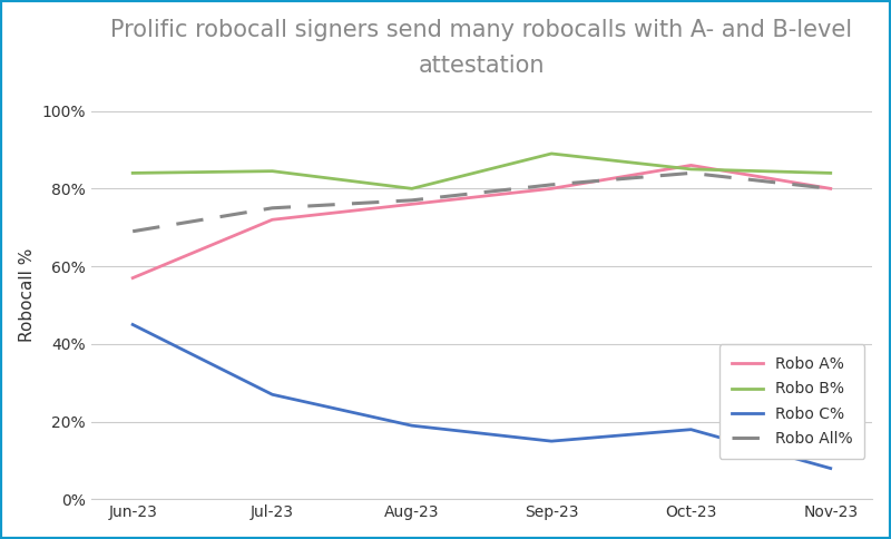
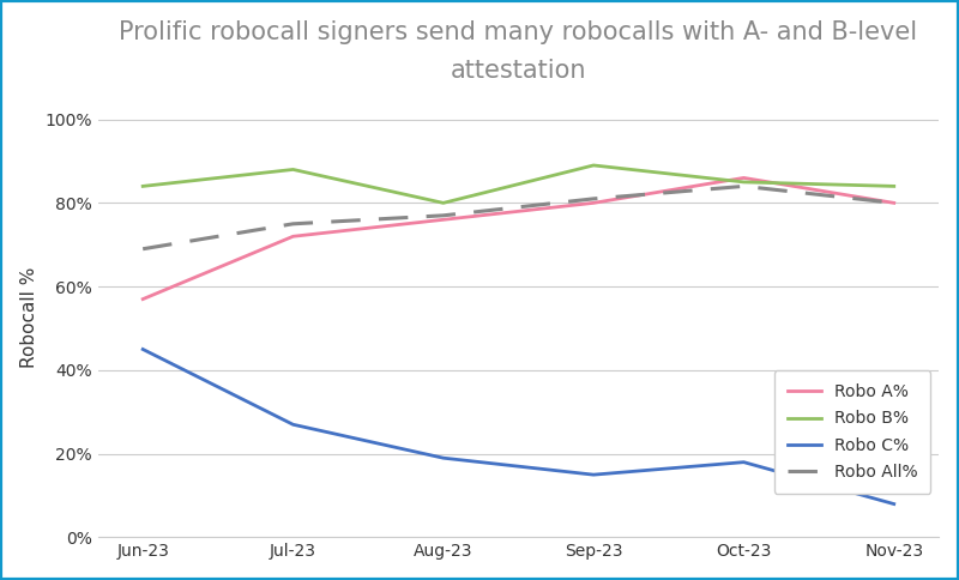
Robo B%/Jul-23: 84.5% -> 88.0%
